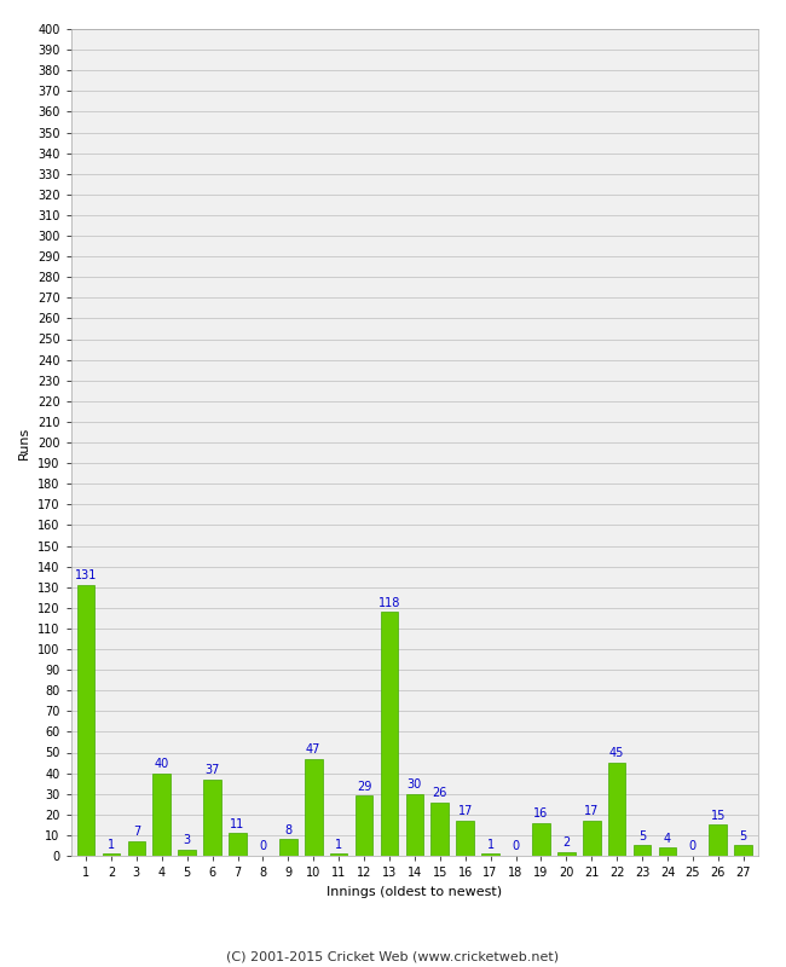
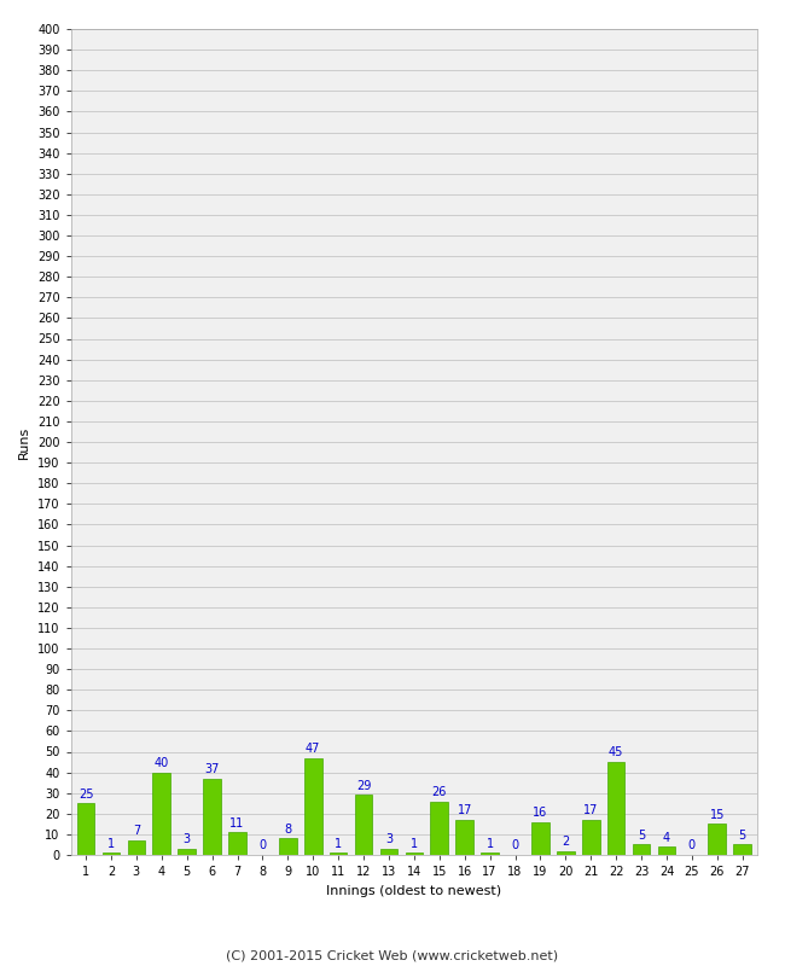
1: 131 -> 25
13: 118 -> 3
14: 30 -> 1
